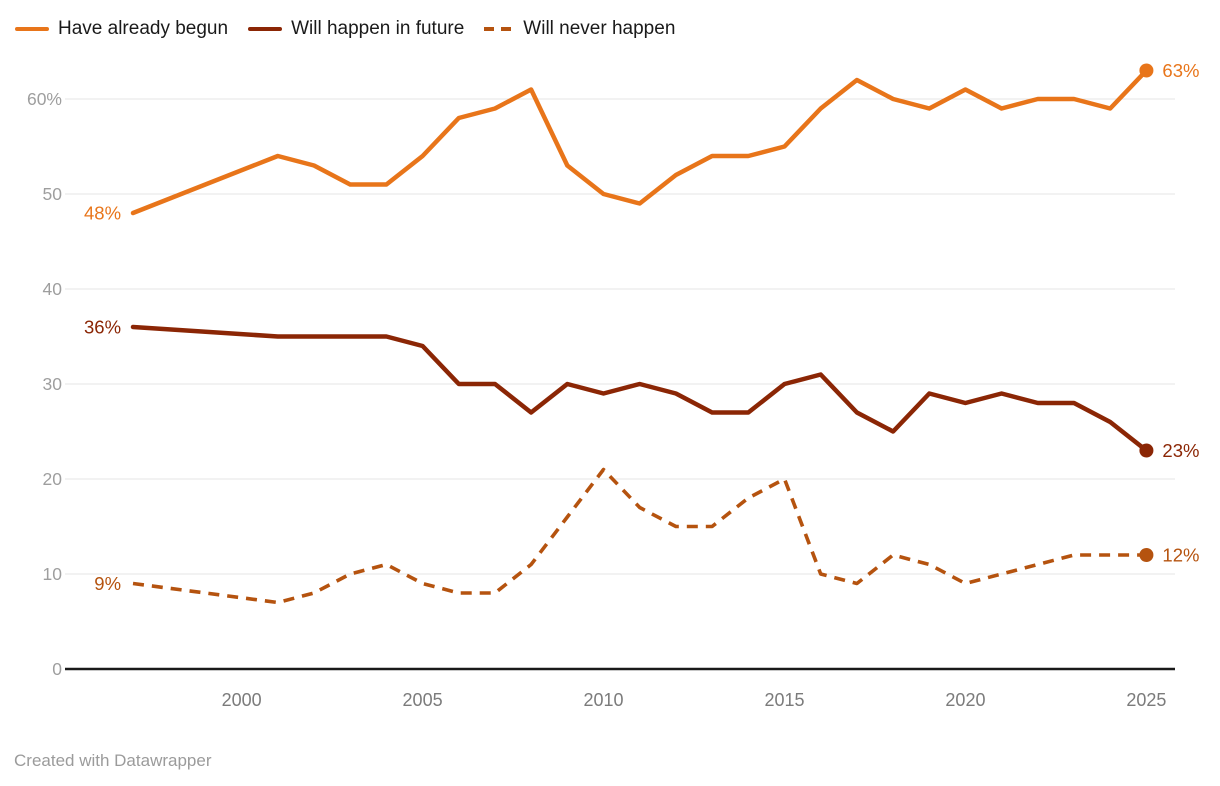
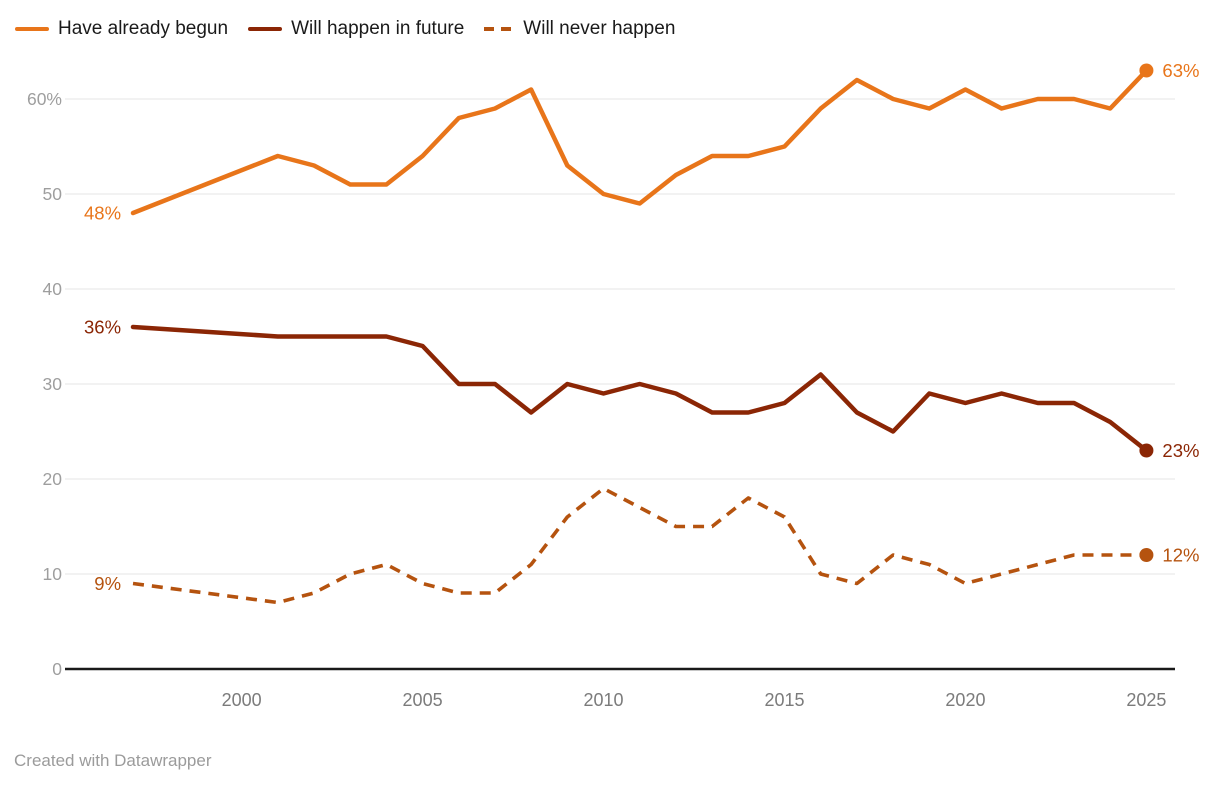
Will never happen/2010: 21% -> 19%
Will happen in future/2015: 30% -> 28%
Will never happen/2015: 20% -> 16%
